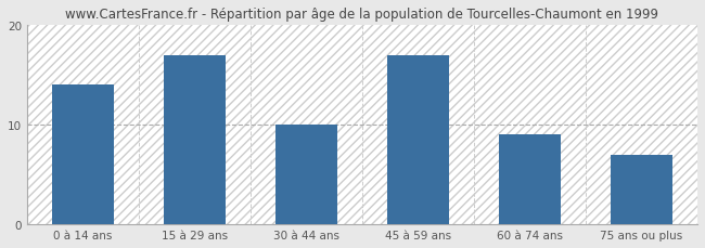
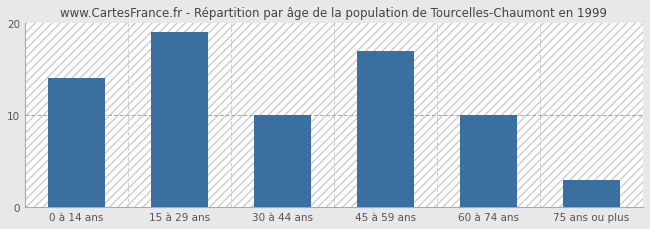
15 à 29 ans: 17 -> 19
60 à 74 ans: 9 -> 10
75 ans ou plus: 7 -> 3
